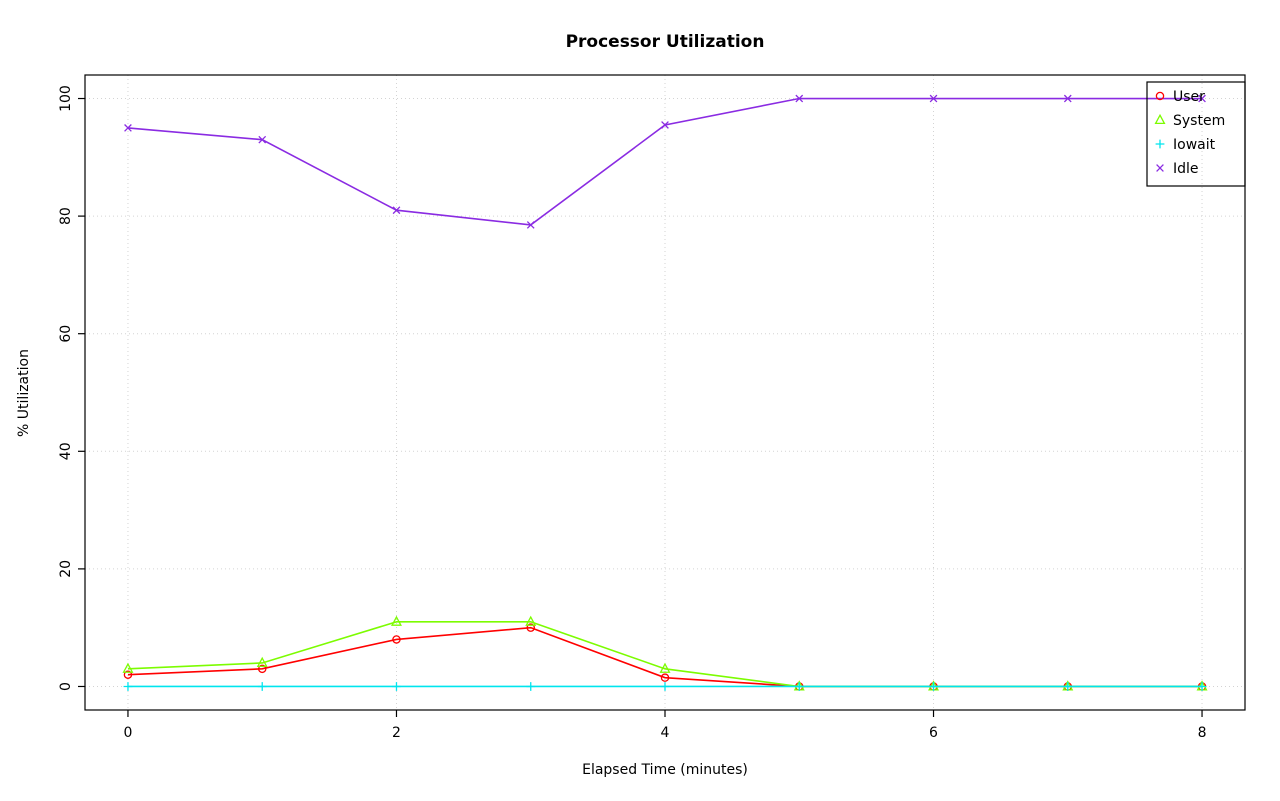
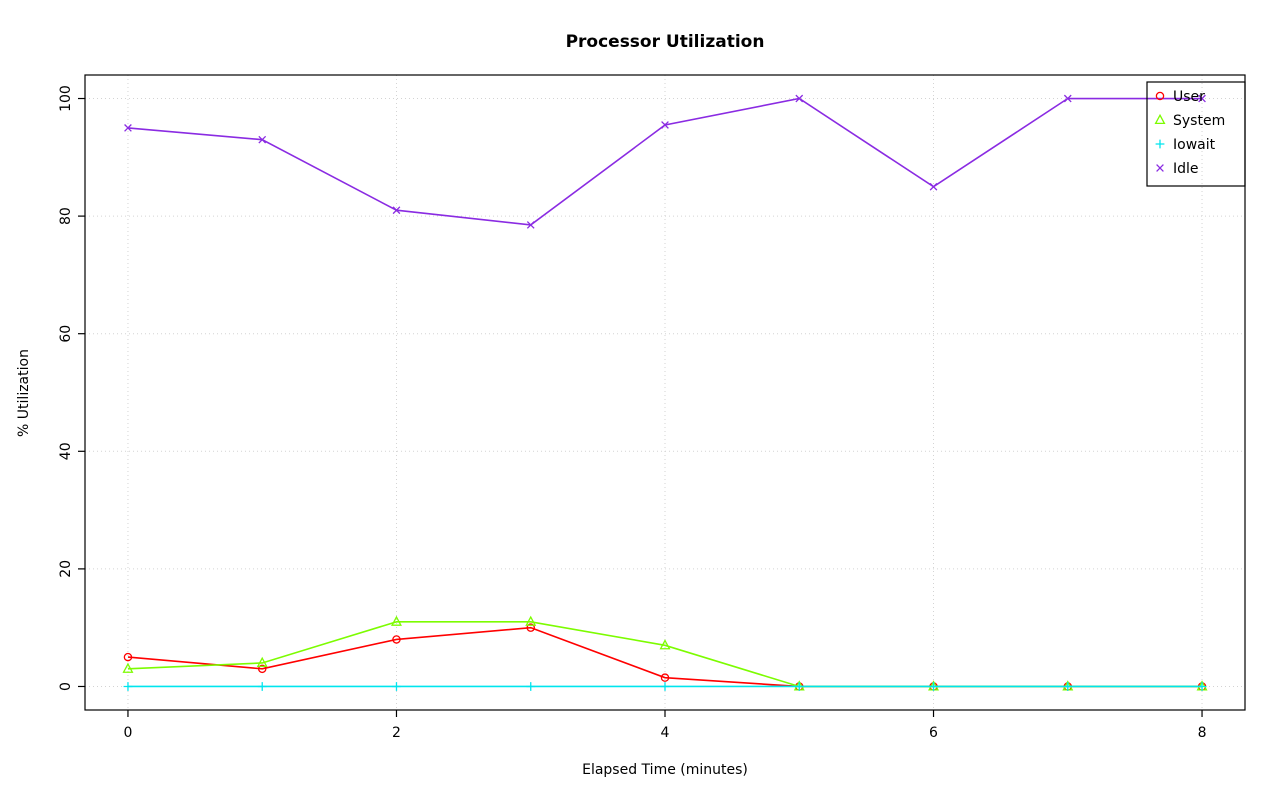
User/0: 2 -> 5
System/4: 3 -> 7
Idle/6: 100 -> 85
